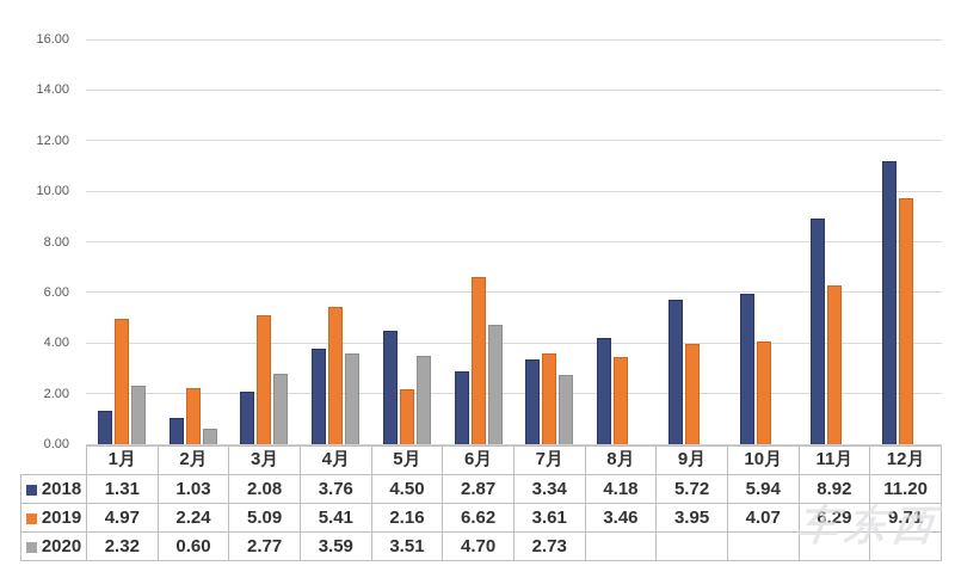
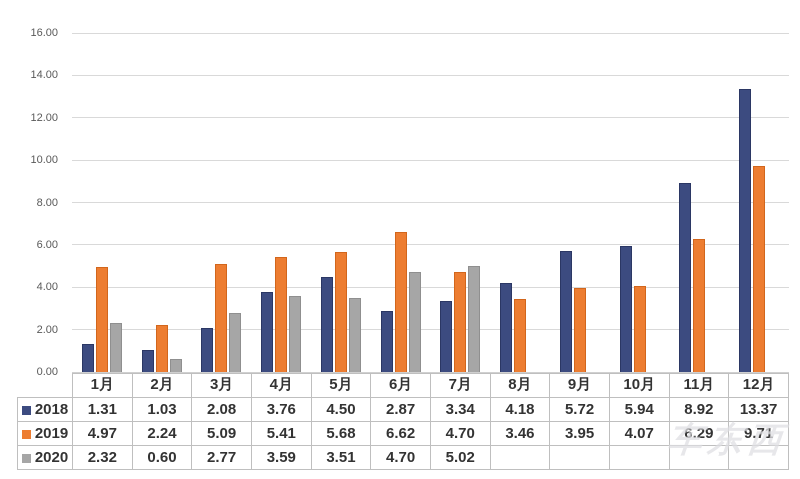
2019/5月: 2.16 -> 5.68
2019/7月: 3.61 -> 4.70
2020/7月: 2.73 -> 5.02
2018/12月: 11.20 -> 13.37
